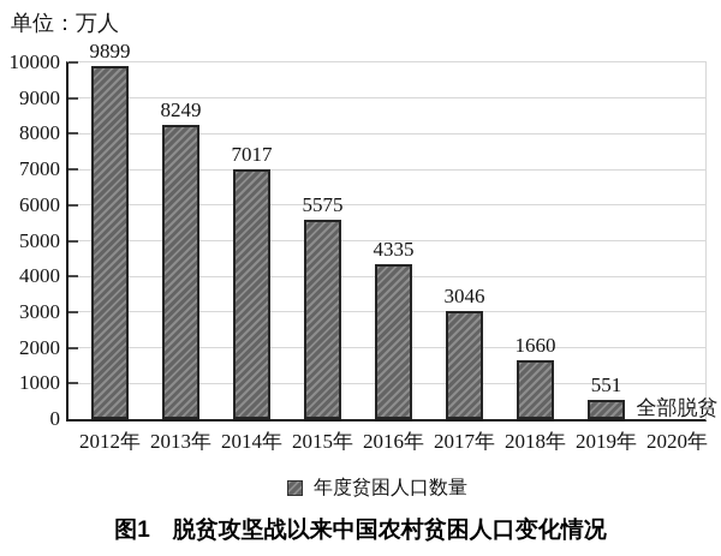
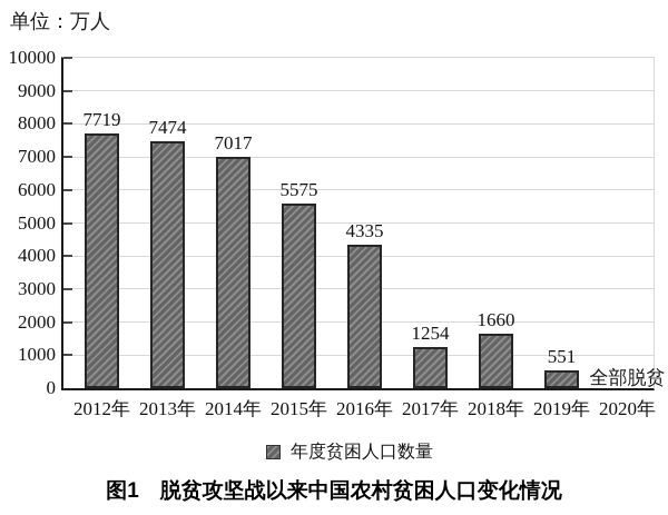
2012年: 9899 -> 7719
2013年: 8249 -> 7474
2017年: 3046 -> 1254
